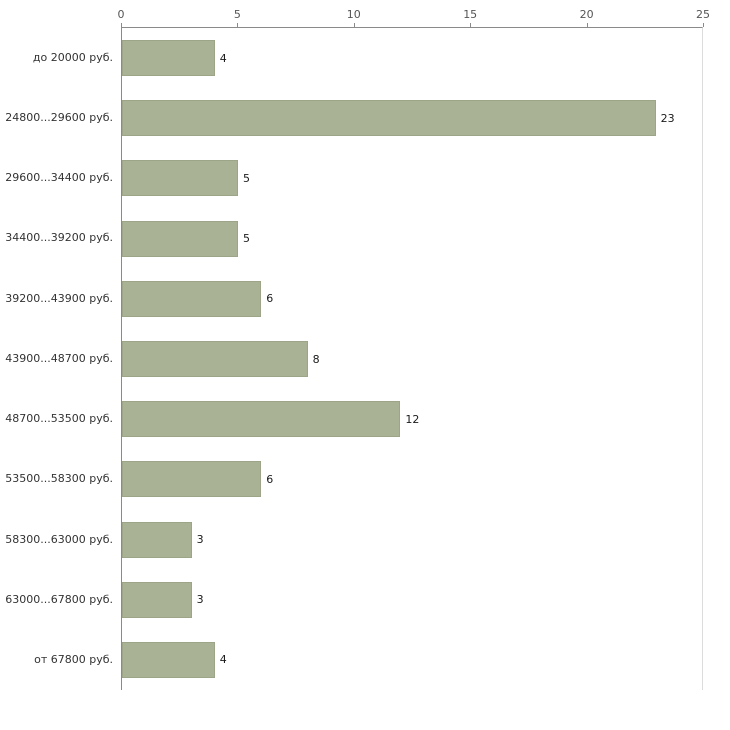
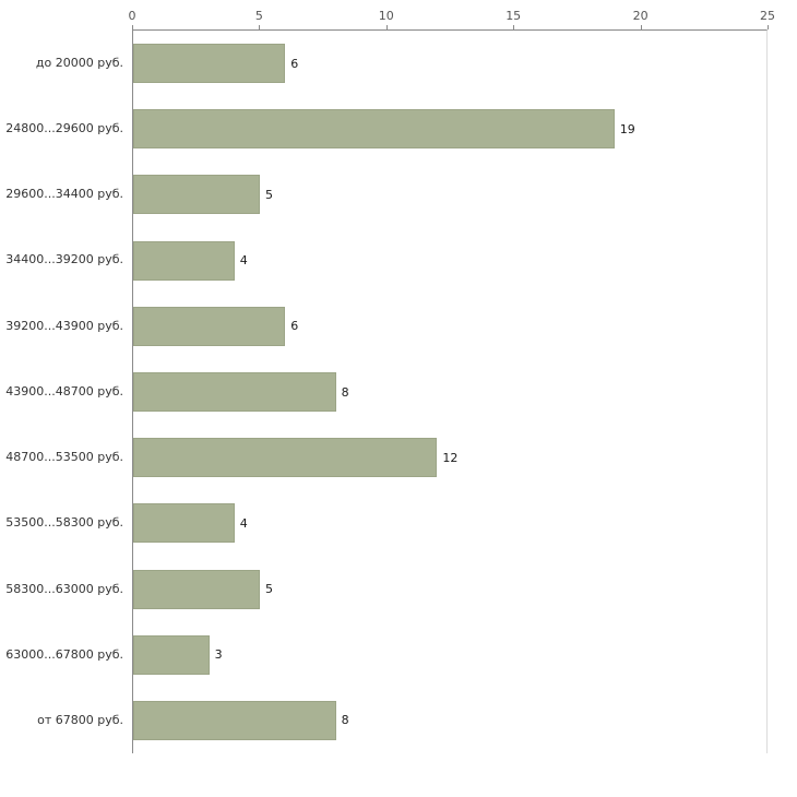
до 20000 руб.: 4 -> 6
24800...29600 руб.: 23 -> 19
34400...39200 руб.: 5 -> 4
53500...58300 руб.: 6 -> 4
58300...63000 руб.: 3 -> 5
от 67800 руб.: 4 -> 8
